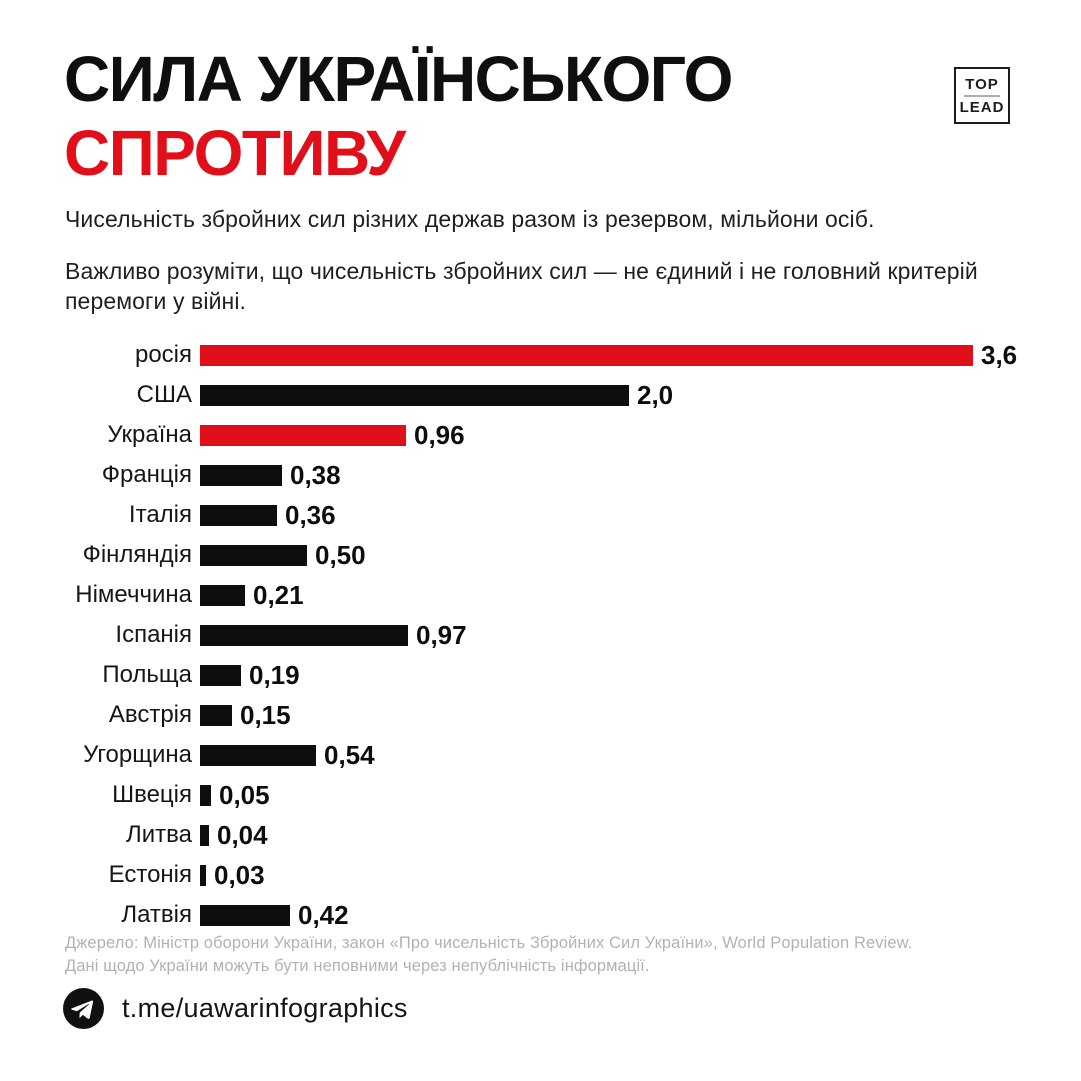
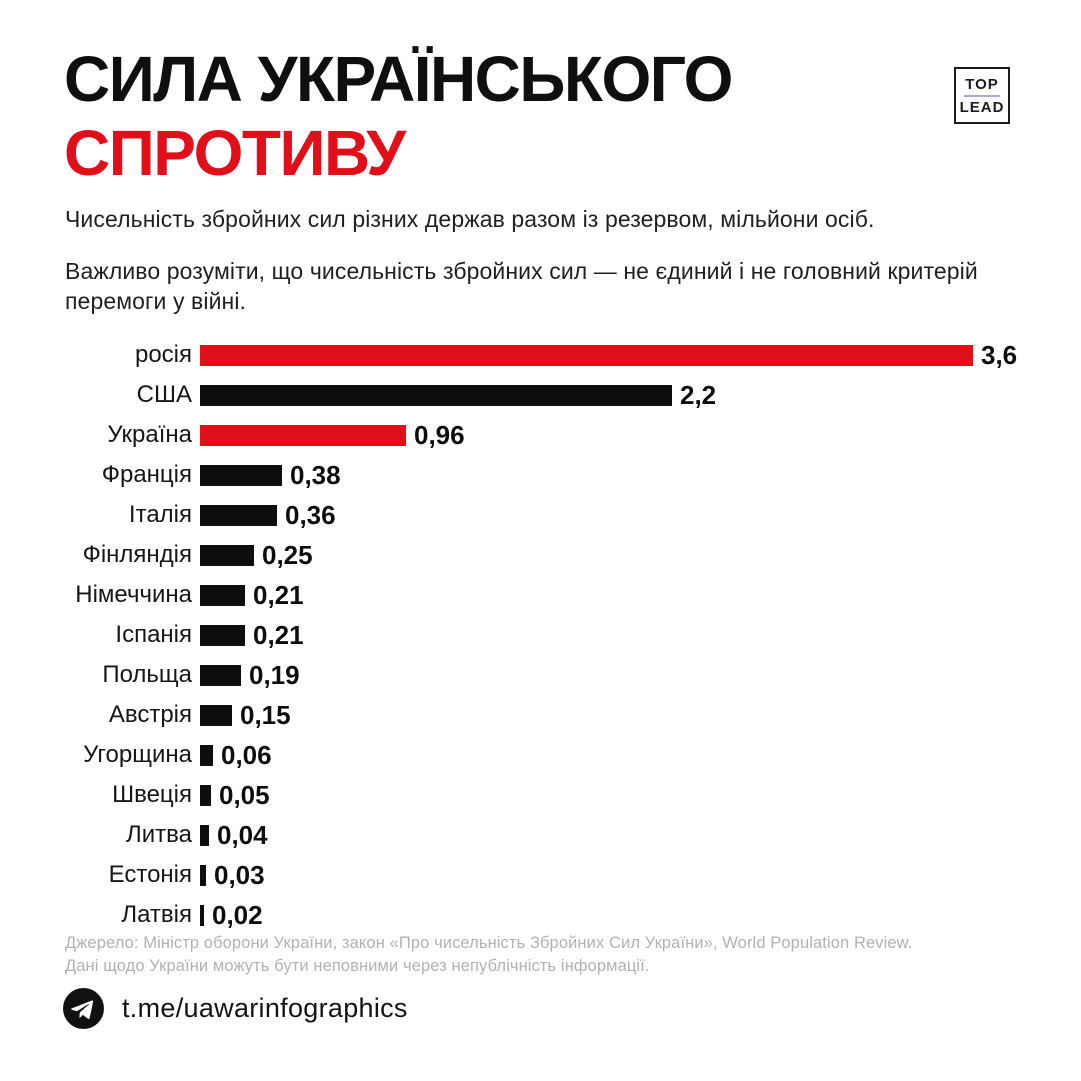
США: 2,0 -> 2,2
Фінляндія: 0,50 -> 0,25
Іспанія: 0,97 -> 0,21
Угорщина: 0,54 -> 0,06
Латвія: 0,42 -> 0,02
